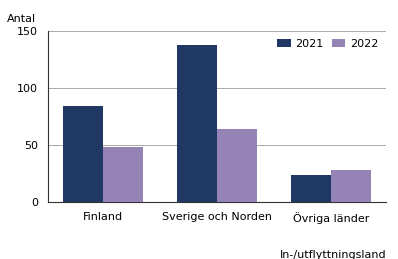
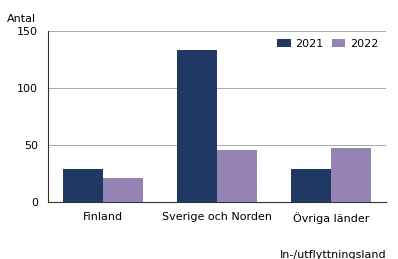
2021/Finland: 84 -> 29
2022/Finland: 48 -> 21
2021/Sverige och Norden: 138 -> 133
2022/Sverige och Norden: 64 -> 46
2021/Övriga länder: 24 -> 29
2022/Övriga länder: 28 -> 47
